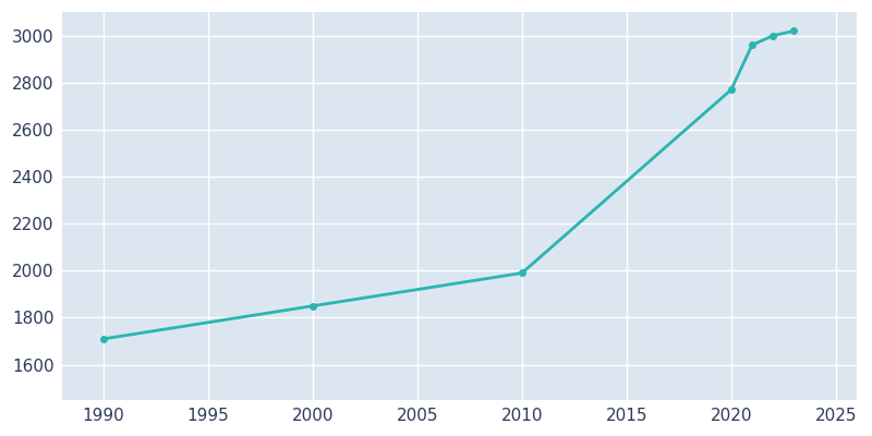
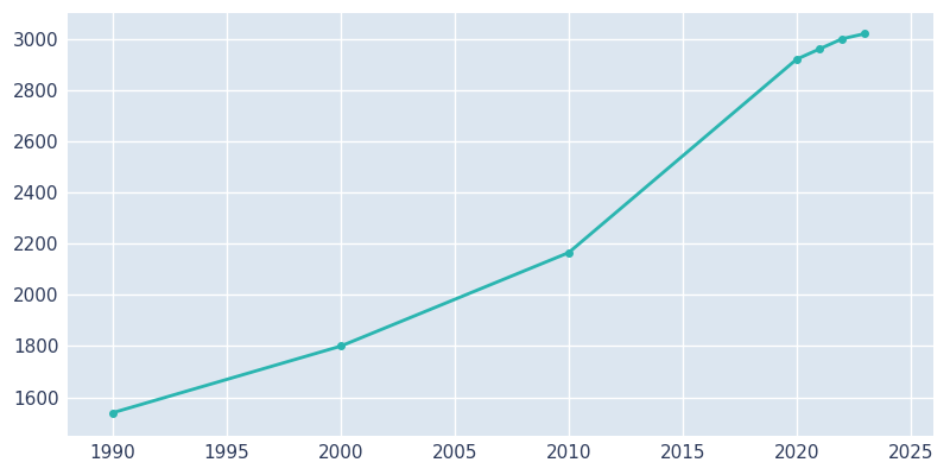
1990: 1710 -> 1540
2000: 1850 -> 1800
2010: 1990 -> 2165
2020: 2770 -> 2920
